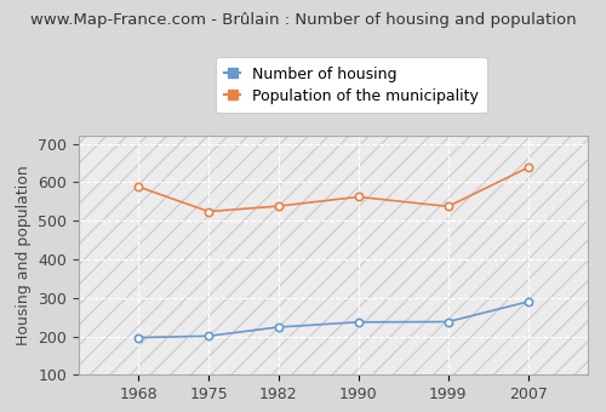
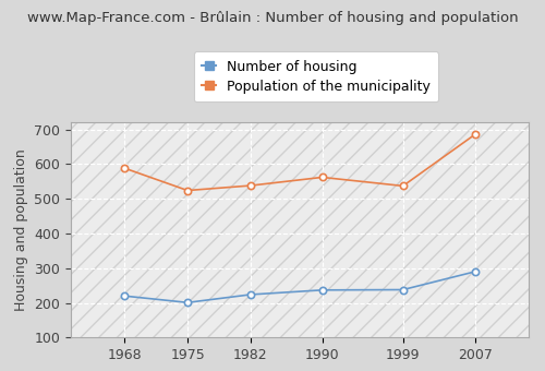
Number of housing/1968: 197 -> 220
Population of the municipality/2007: 638 -> 685
